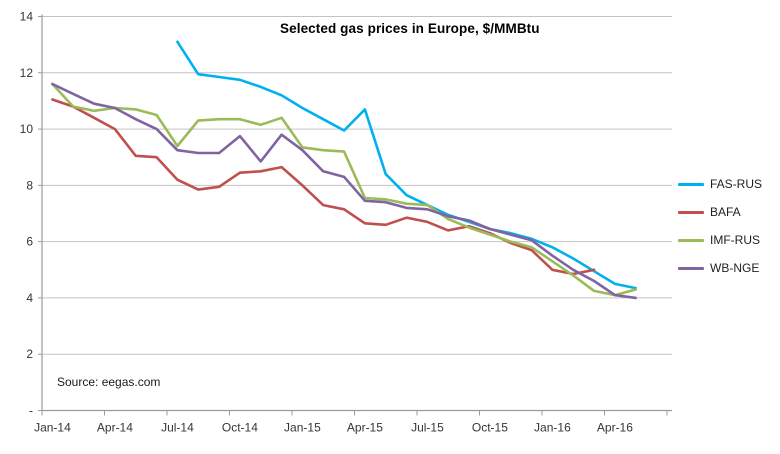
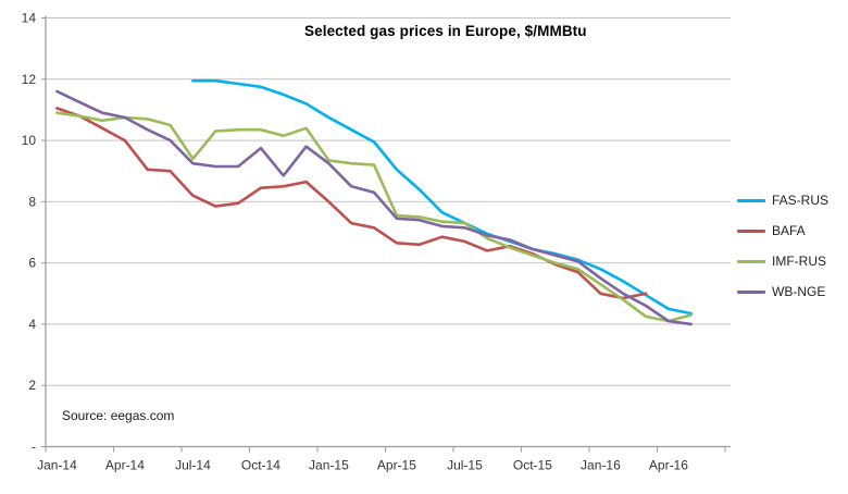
IMF-RUS/Jan-14: 11.6 -> 10.9
FAS-RUS/Jul-14: 13.1 -> 11.9
FAS-RUS/Apr-15: 10.7 -> 9.1
